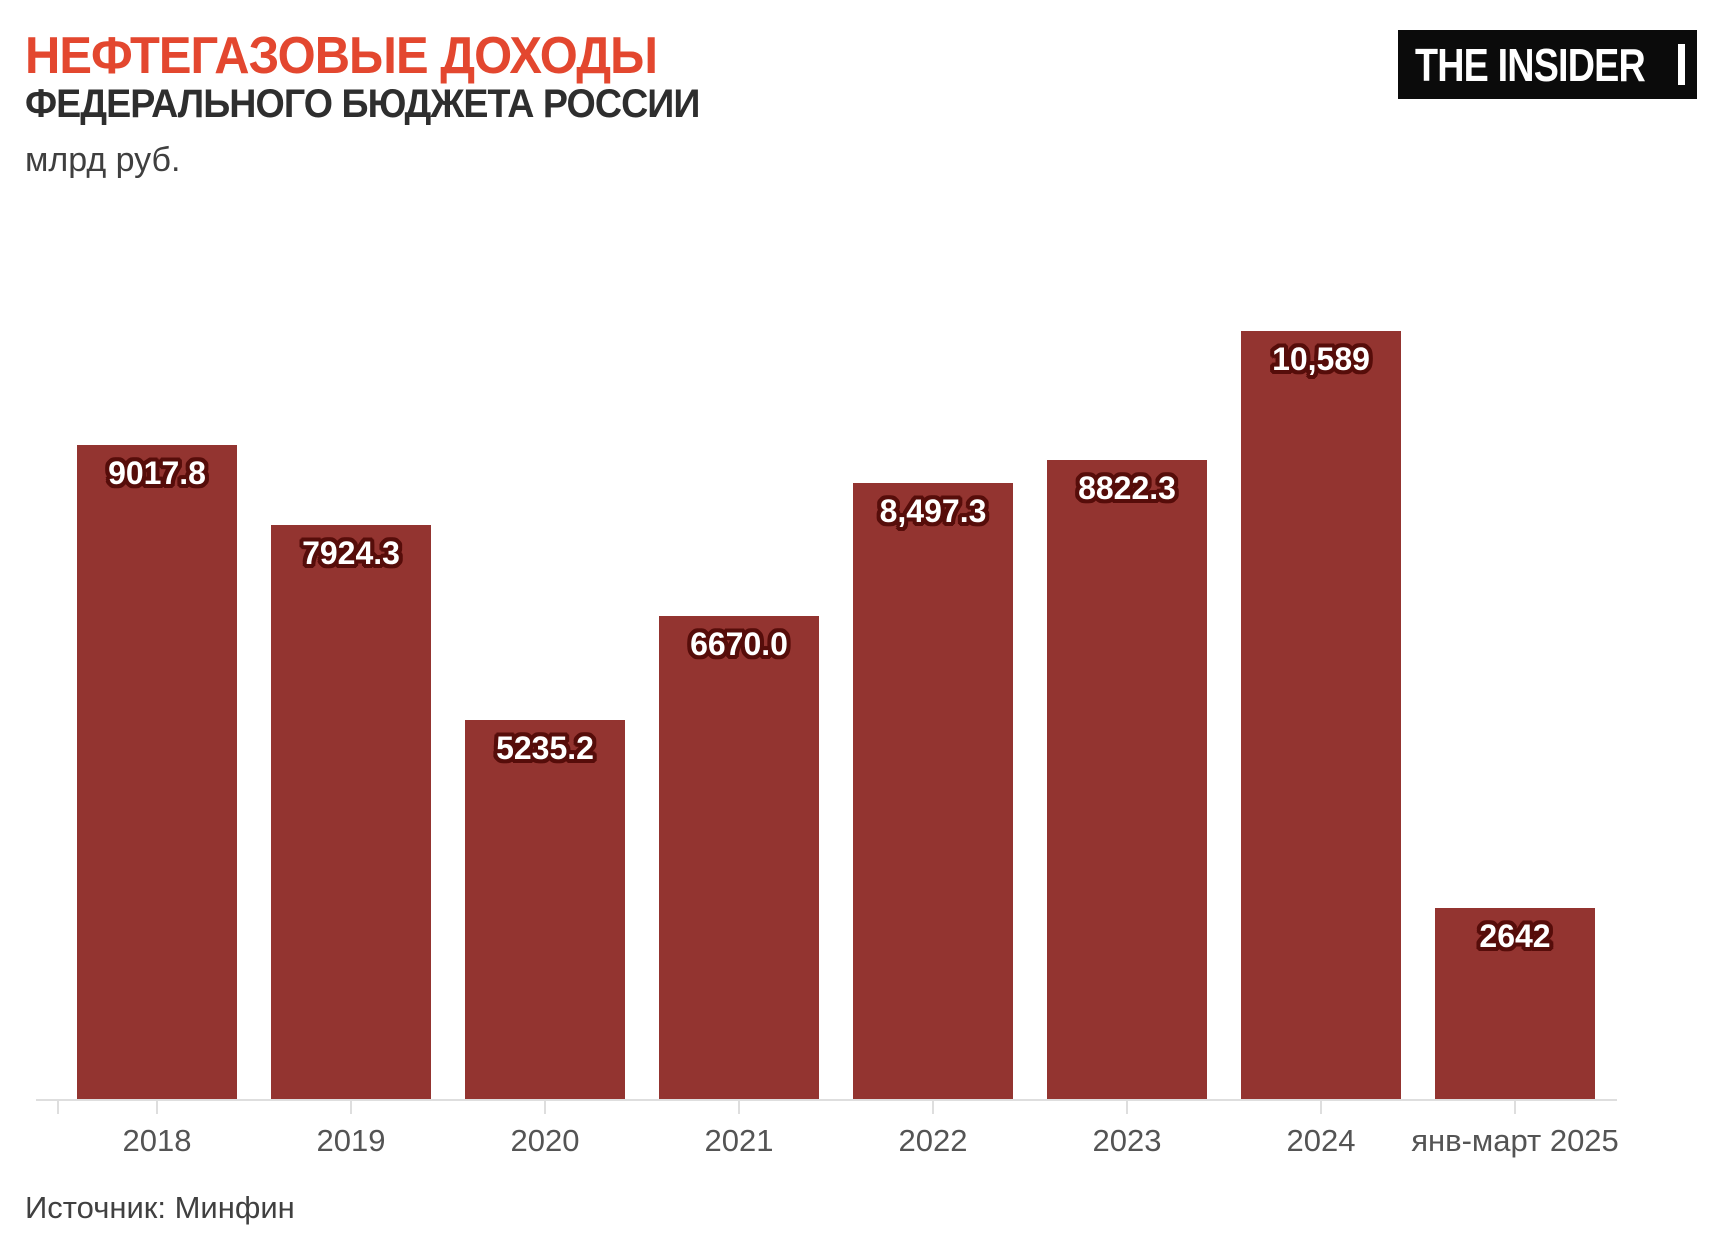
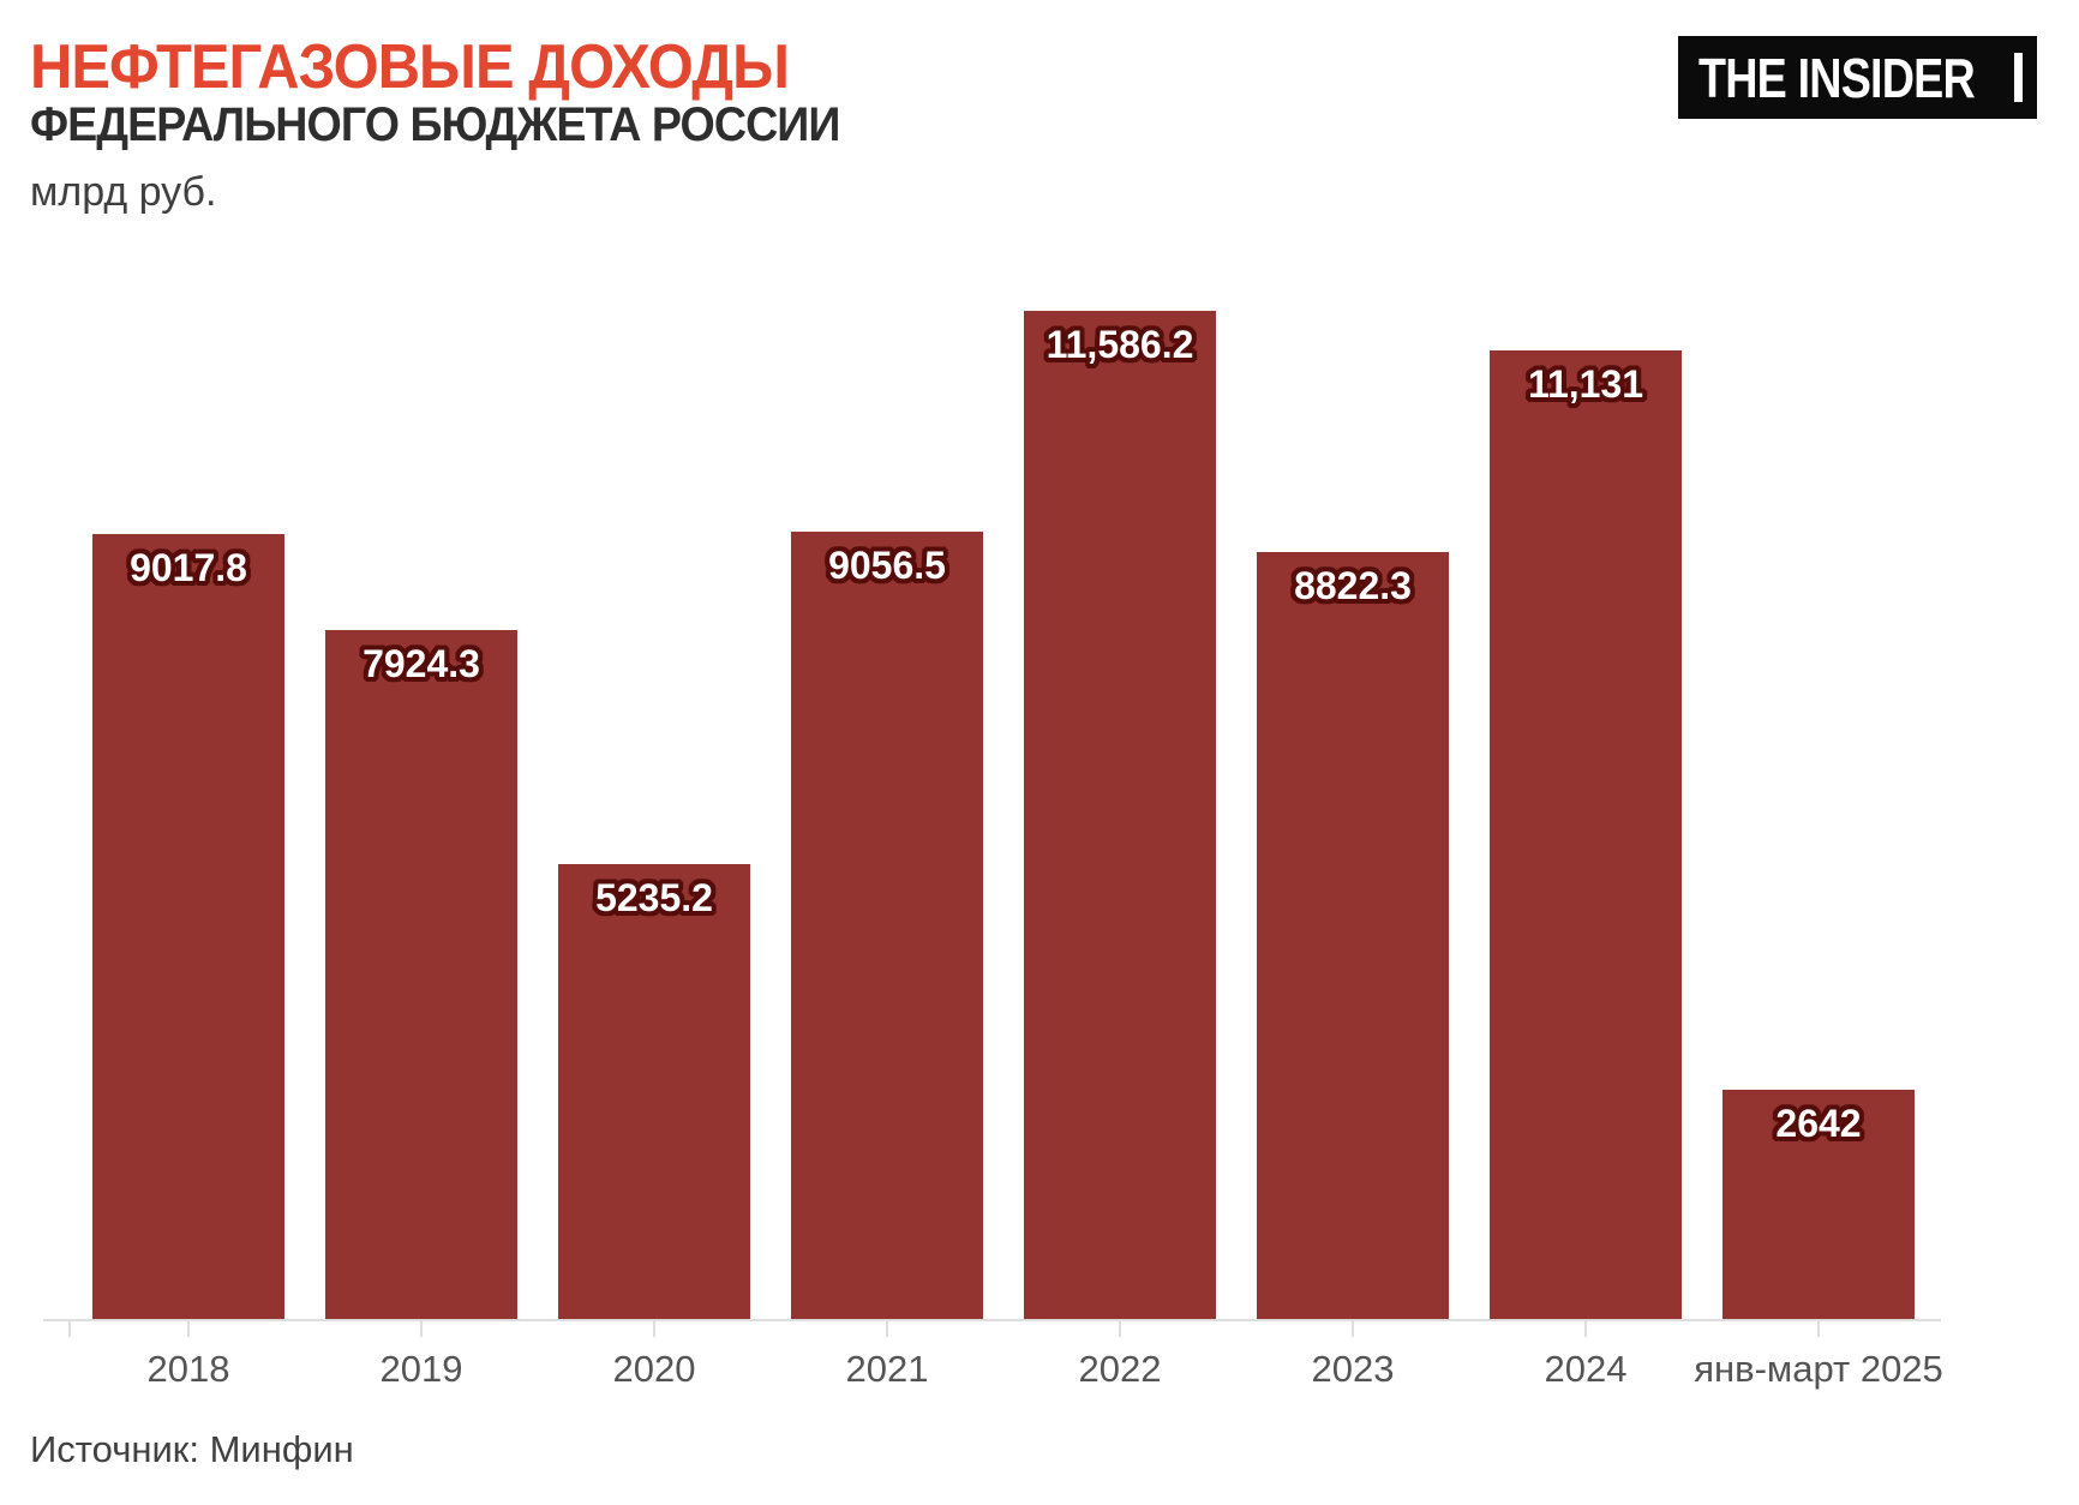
2021: 6670.0 -> 9056.5
2022: 8,497.3 -> 11,586.2
2024: 10,589 -> 11,131
